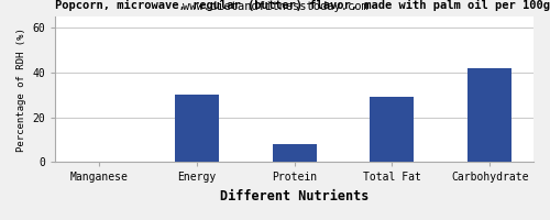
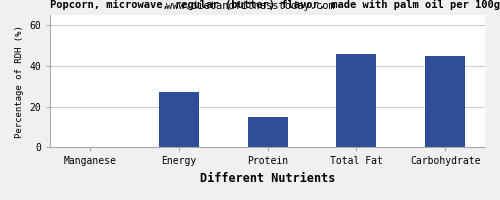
Energy: 30 -> 27
Protein: 8 -> 15
Total Fat: 29 -> 46
Carbohydrate: 42 -> 45
